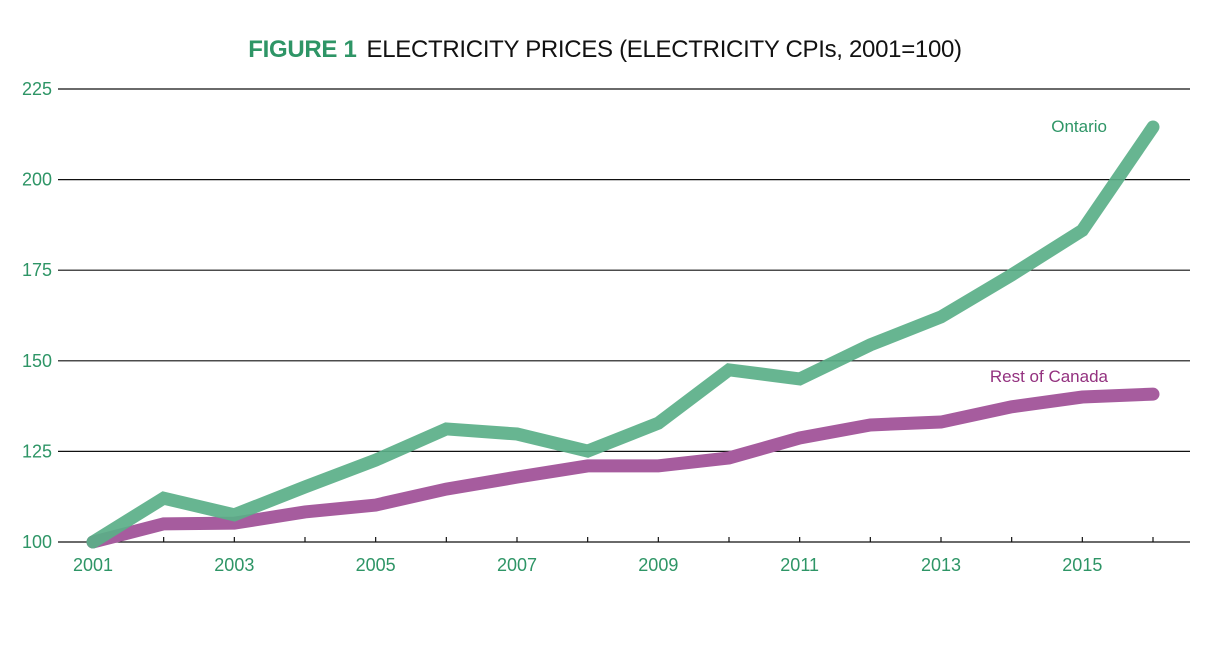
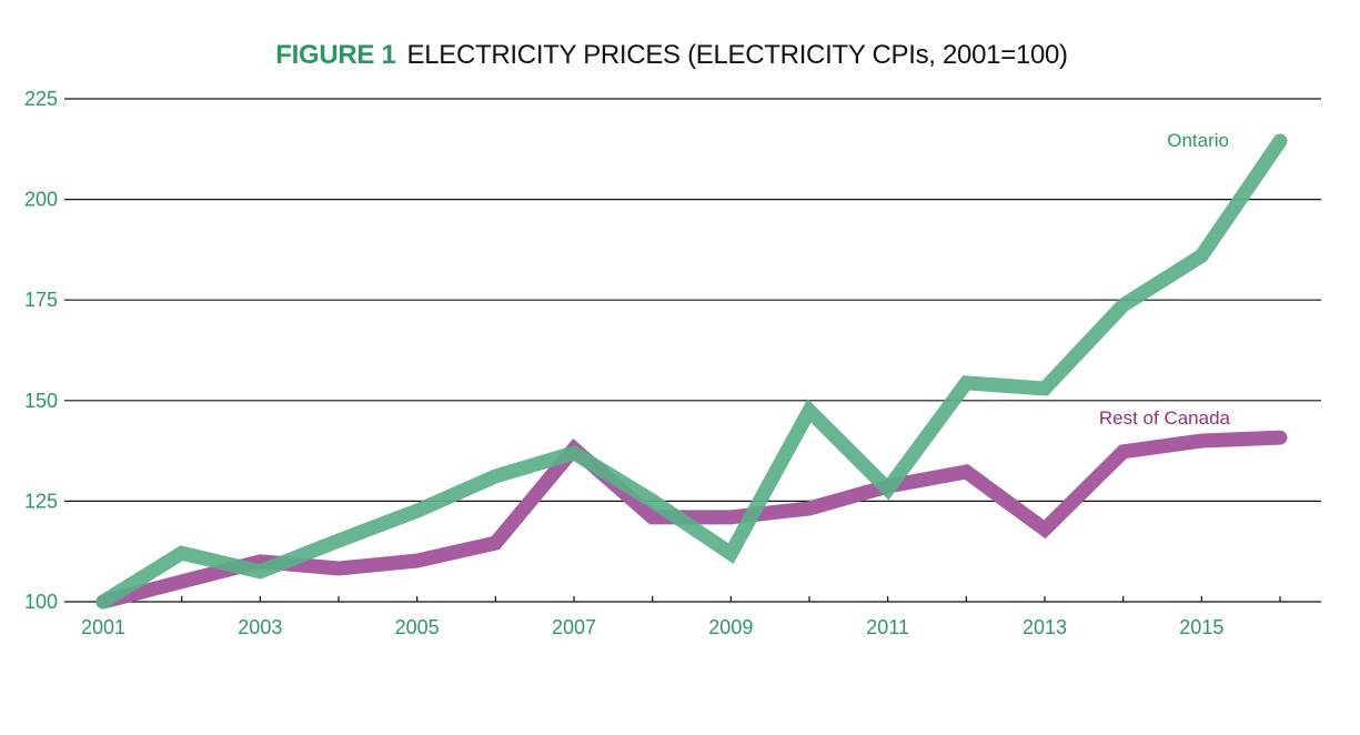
Rest of Canada/2003: 105 -> 110
Ontario/2007: 130 -> 137
Rest of Canada/2007: 118 -> 138
Ontario/2009: 133 -> 112
Ontario/2011: 145 -> 128
Ontario/2013: 162 -> 153
Rest of Canada/2013: 133 -> 118
